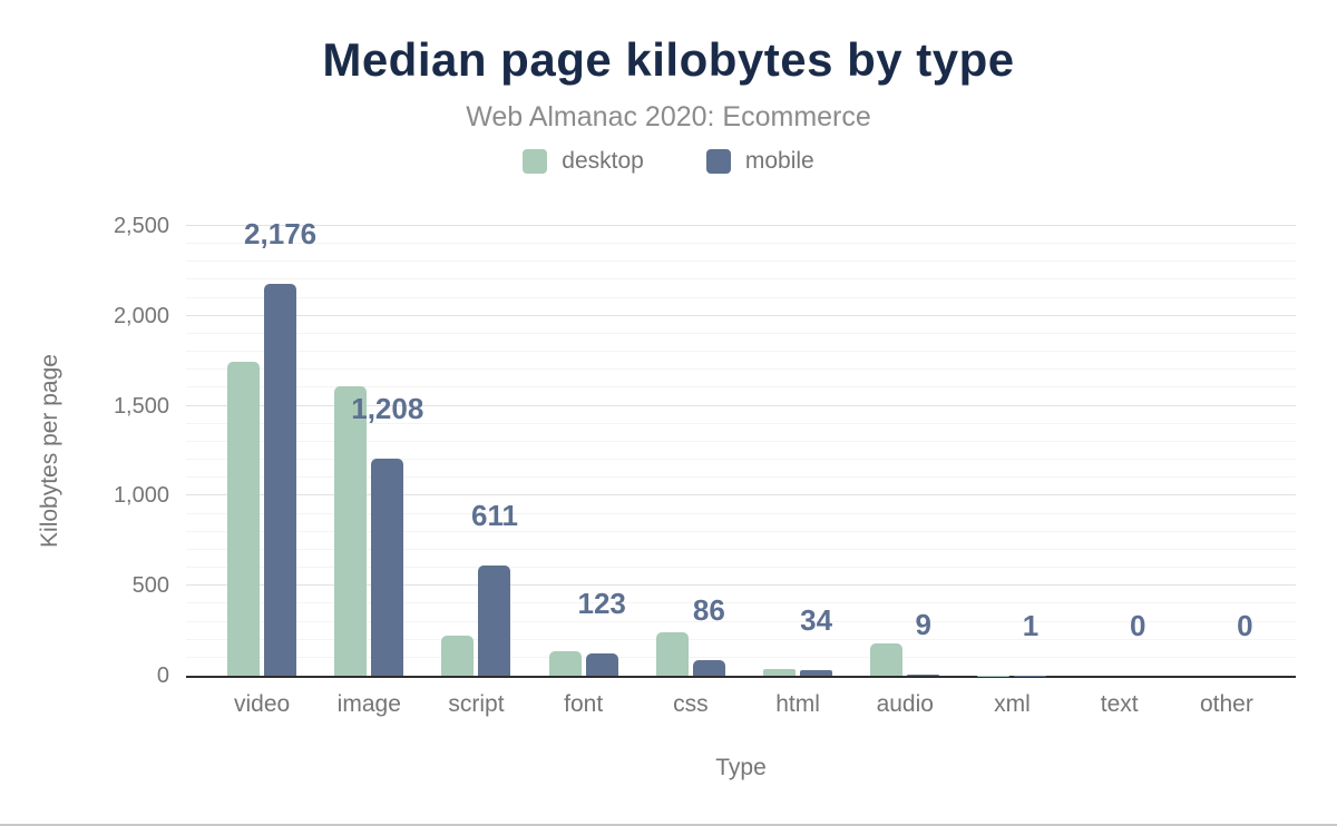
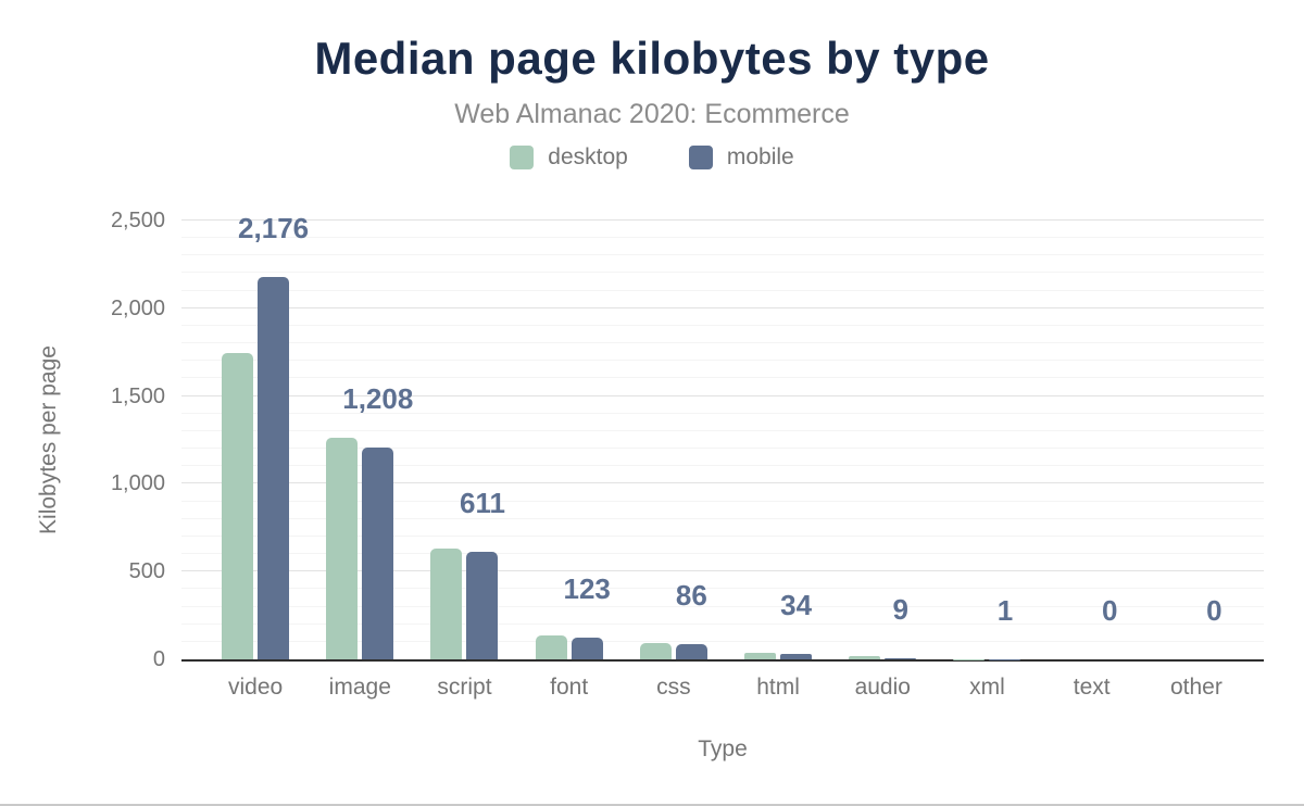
desktop/image: 1610 -> 1260
desktop/script: 220 -> 630
desktop/css: 240 -> 90
desktop/audio: 180 -> 20
